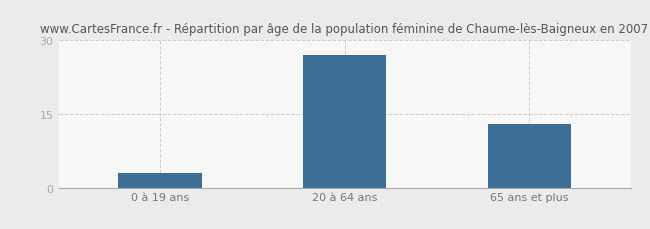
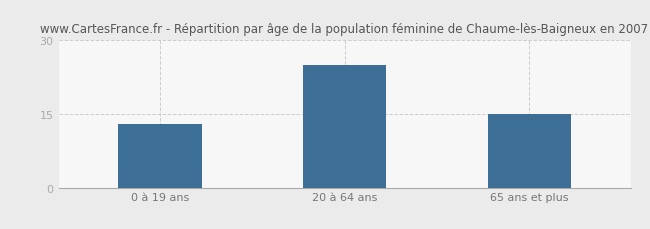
0 à 19 ans: 3 -> 13
20 à 64 ans: 27 -> 25
65 ans et plus: 13 -> 15
